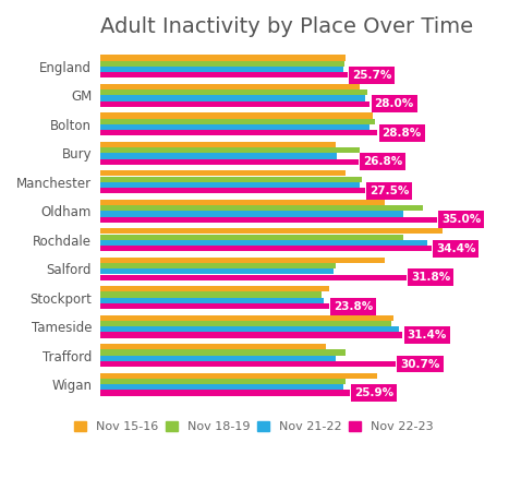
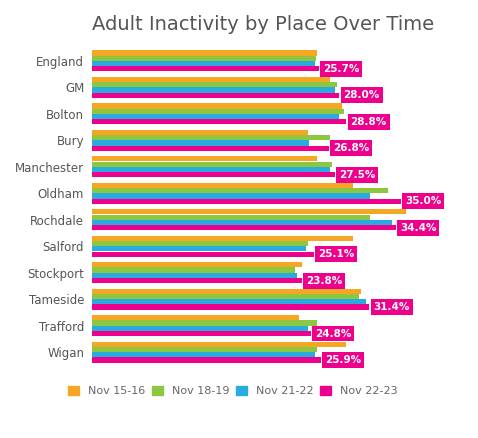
Nov 22-23/Salford: 31.8% -> 25.1%
Nov 22-23/Trafford: 30.7% -> 24.8%
